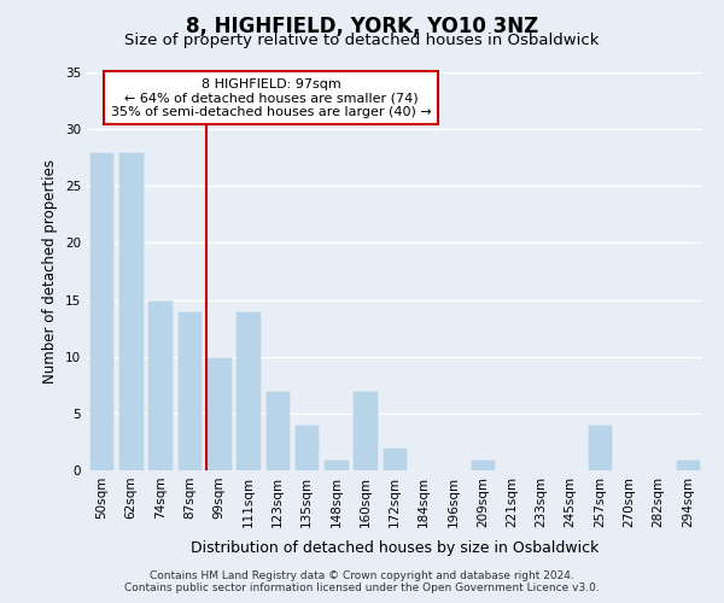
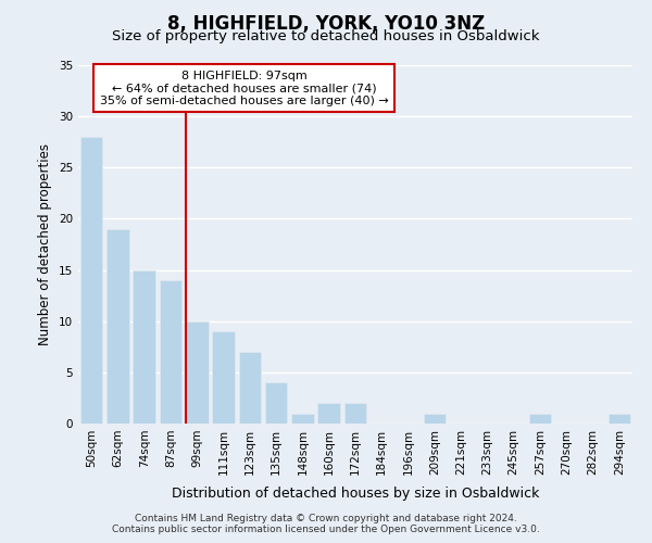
62sqm: 28 -> 19
111sqm: 14 -> 9
160sqm: 7 -> 2
257sqm: 4 -> 1
